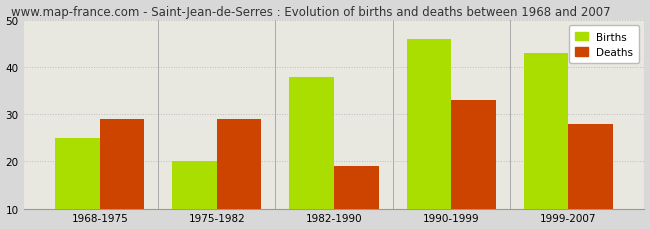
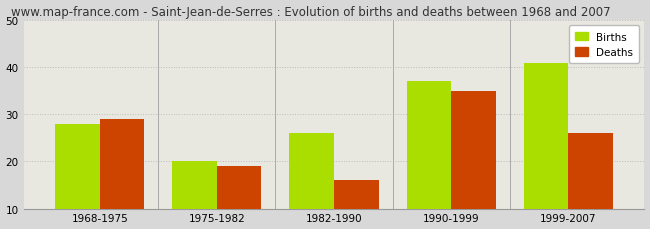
Births/1968-1975: 25 -> 28
Deaths/1975-1982: 29 -> 19
Births/1982-1990: 38 -> 26
Deaths/1982-1990: 19 -> 16
Births/1990-1999: 46 -> 37
Deaths/1990-1999: 33 -> 35
Births/1999-2007: 43 -> 41
Deaths/1999-2007: 28 -> 26
